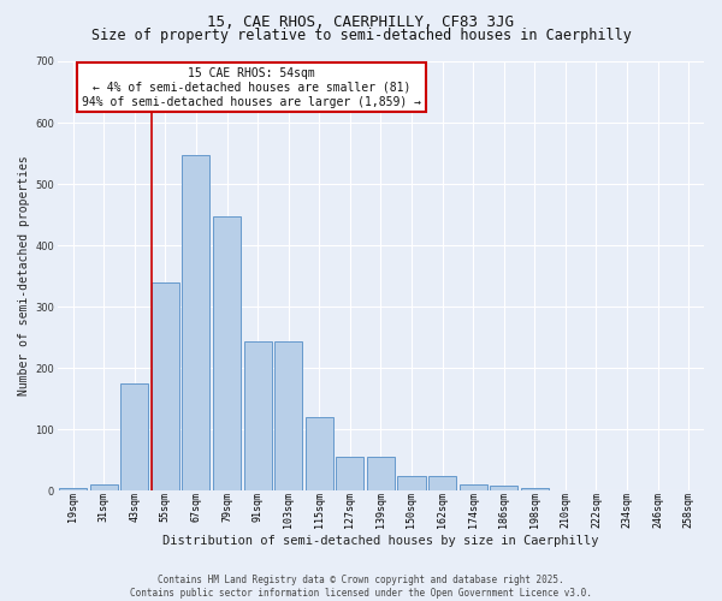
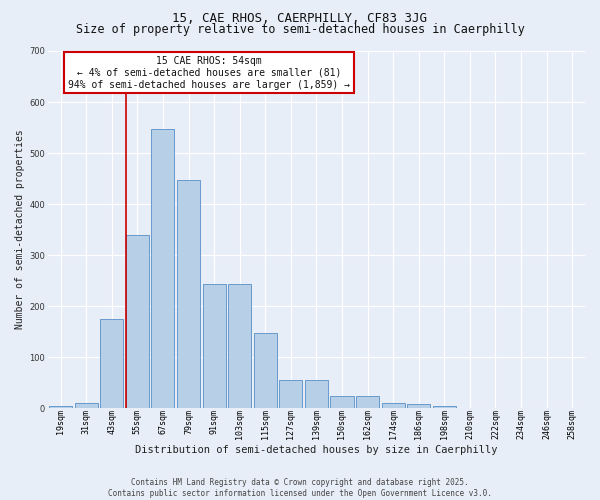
115sqm: 120 -> 148
